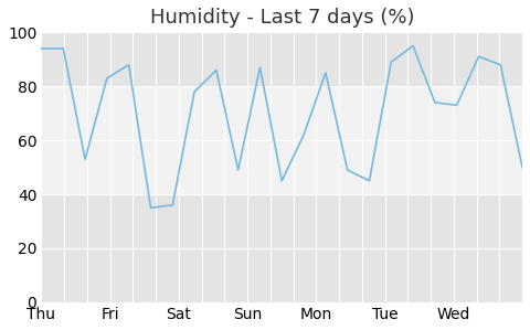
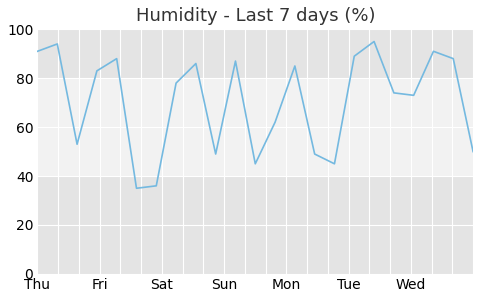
Thu: 94 -> 91
